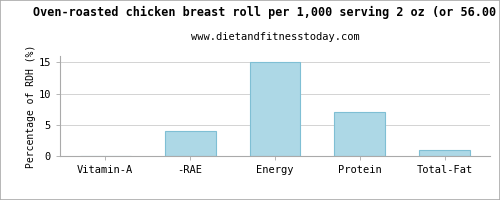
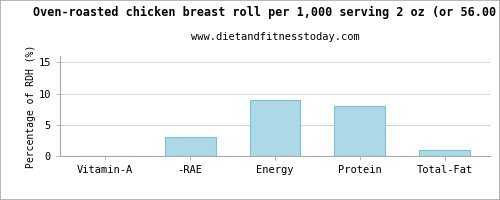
-RAE: 4 -> 3
Energy: 15 -> 9
Protein: 7 -> 8
